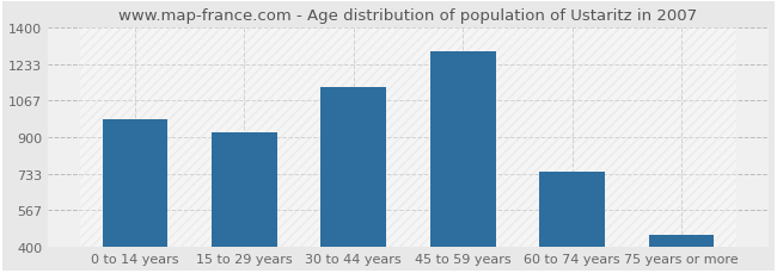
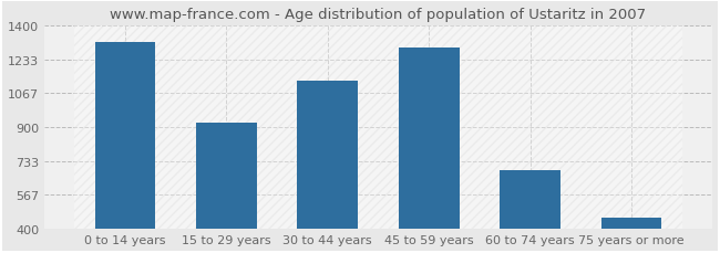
0 to 14 years: 980 -> 1320
60 to 74 years: 740 -> 690
